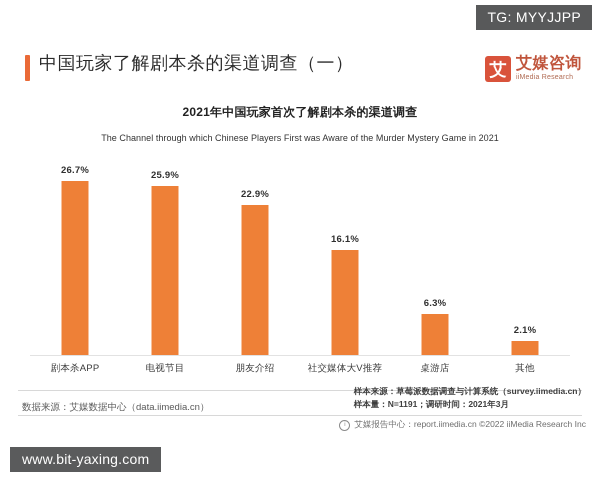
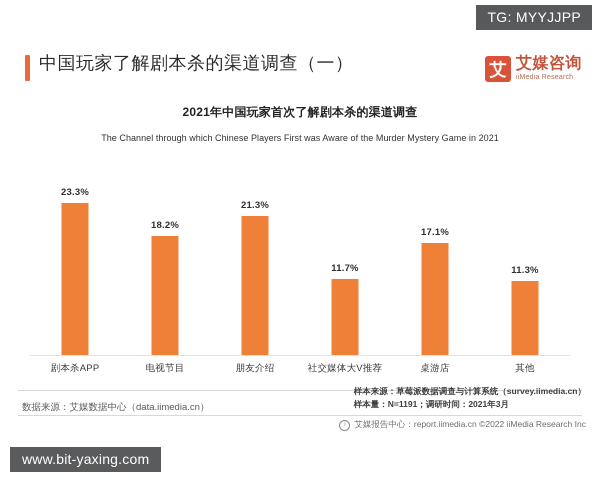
剧本杀APP: 26.7% -> 23.3%
电视节目: 25.9% -> 18.2%
朋友介绍: 22.9% -> 21.3%
社交媒体大V推荐: 16.1% -> 11.7%
桌游店: 6.3% -> 17.1%
其他: 2.1% -> 11.3%
